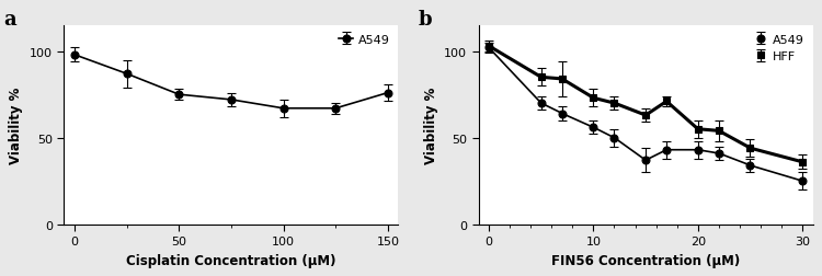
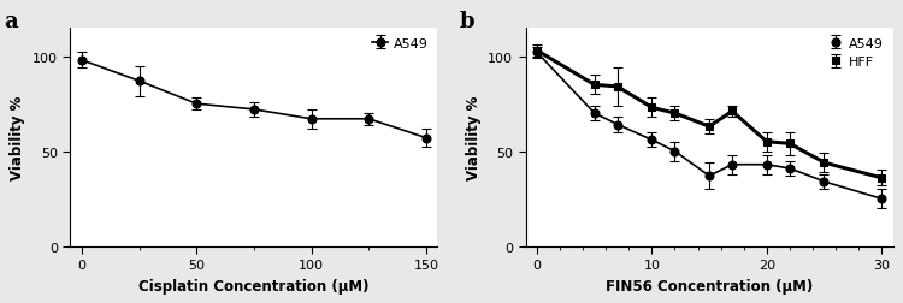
150: 76 -> 57
